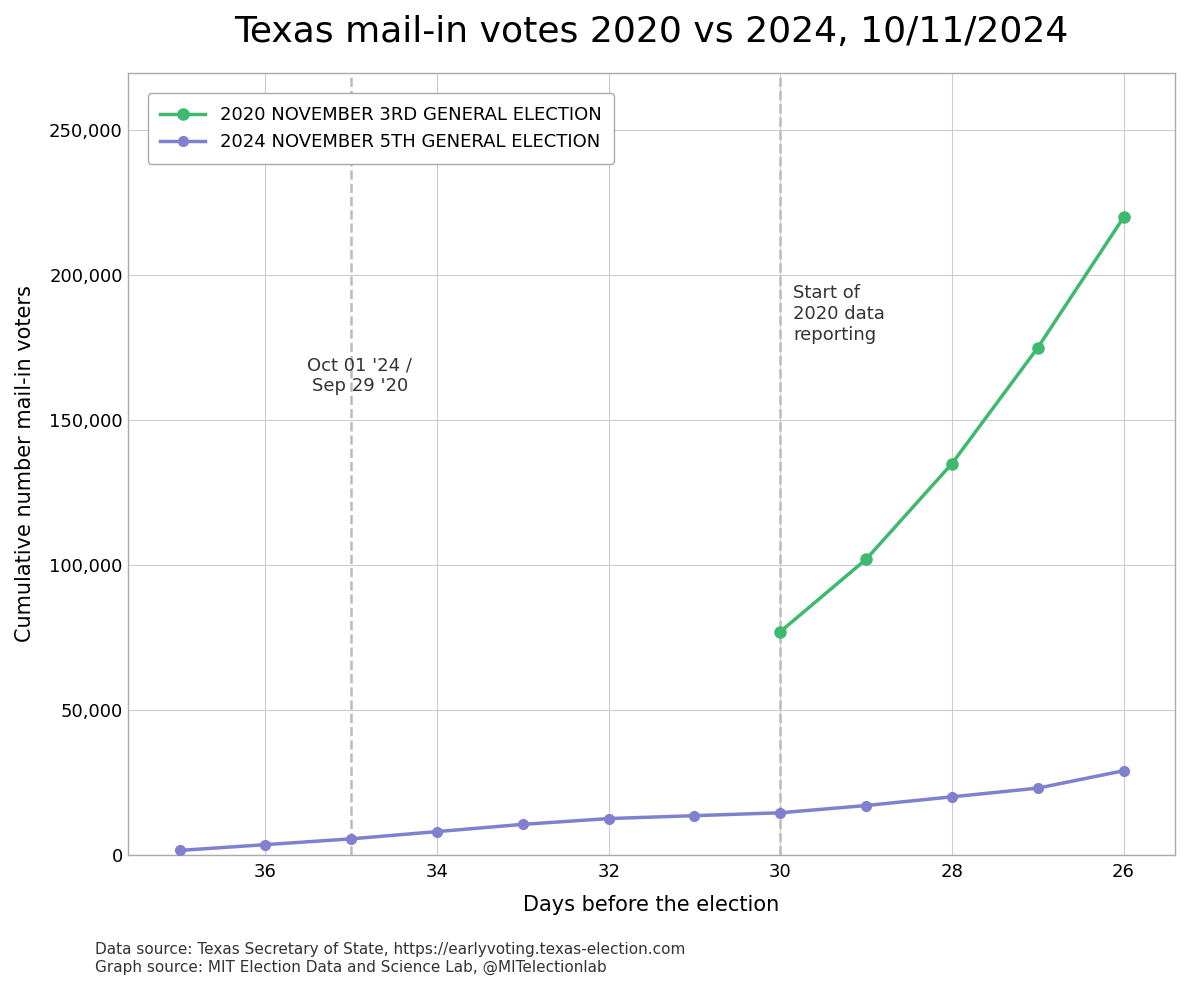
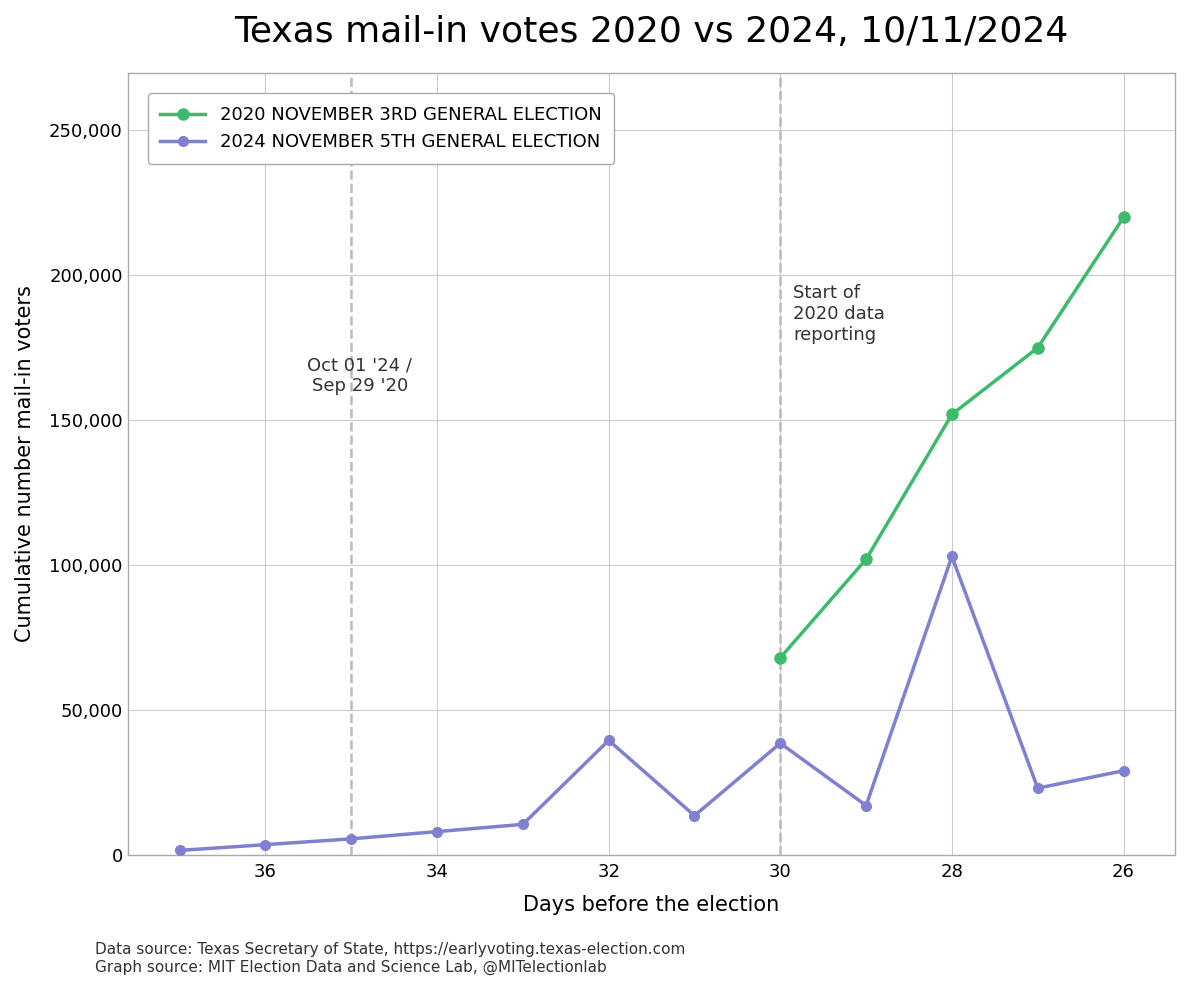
2024 NOVEMBER 5TH GENERAL ELECTION/32: 12,500 -> 39,500
2024 NOVEMBER 5TH GENERAL ELECTION/30: 14,500 -> 38,500
2020 NOVEMBER 3RD GENERAL ELECTION/30: 77,000 -> 68,000
2024 NOVEMBER 5TH GENERAL ELECTION/28: 20,000 -> 103,000
2020 NOVEMBER 3RD GENERAL ELECTION/28: 135,000 -> 152,000
